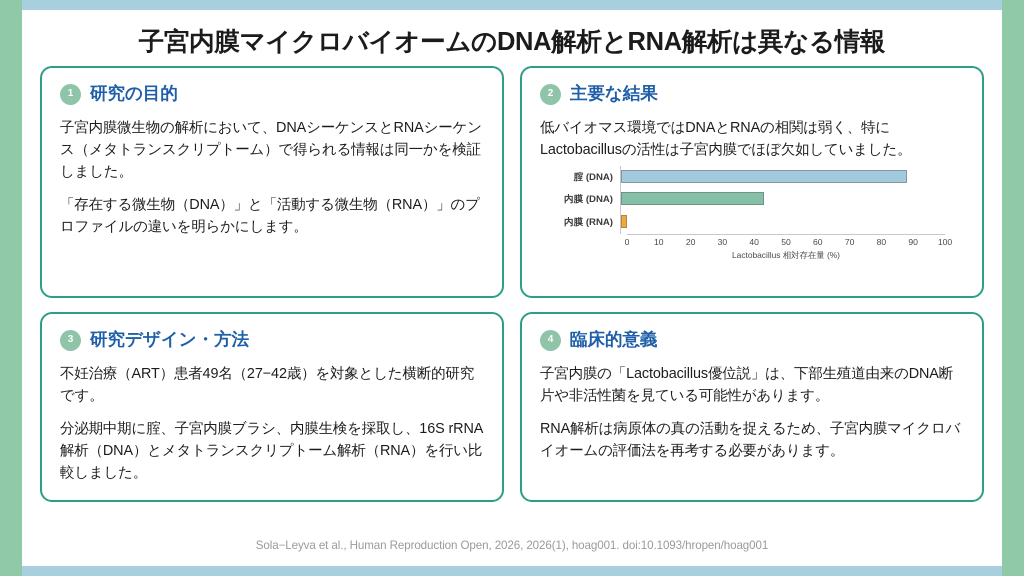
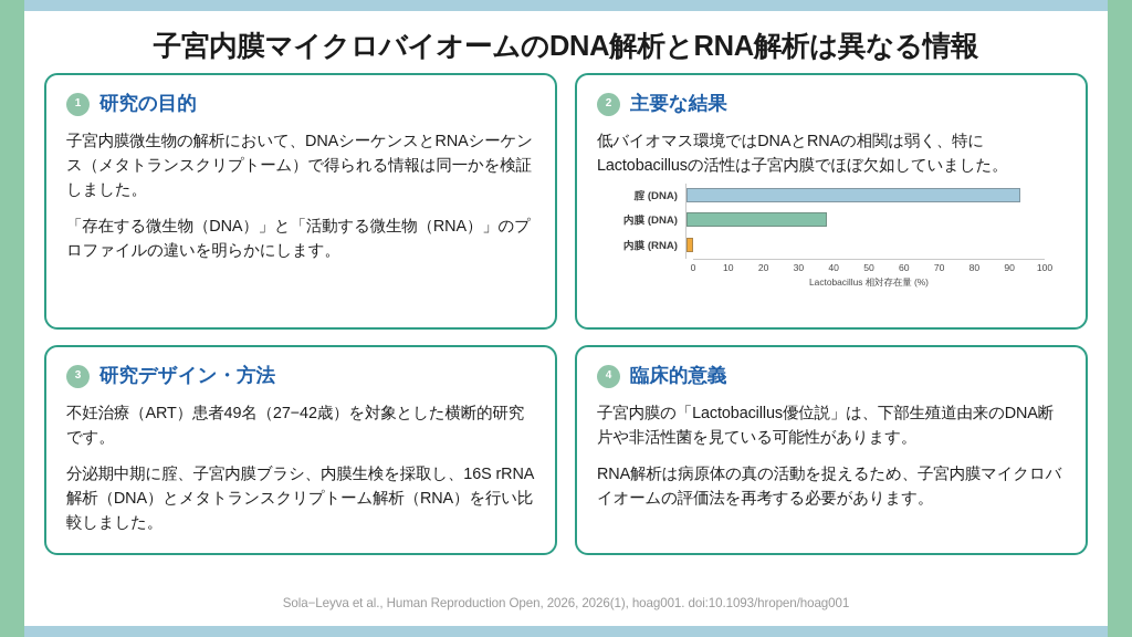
腟 (DNA): 90 -> 95
内膜 (DNA): 45 -> 40
